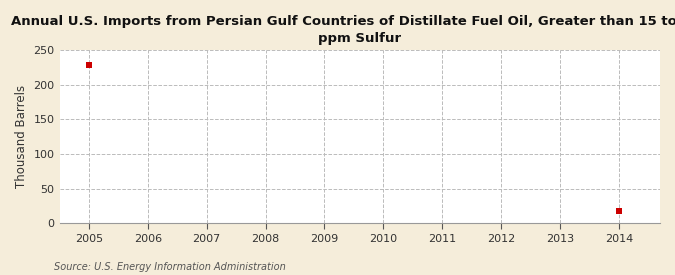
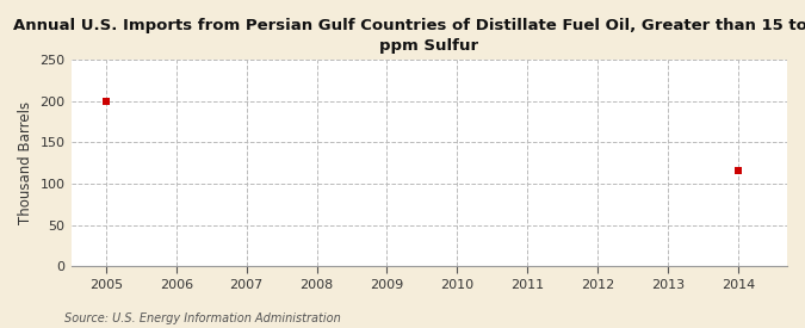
2005: 229 -> 200
2014: 17 -> 116
